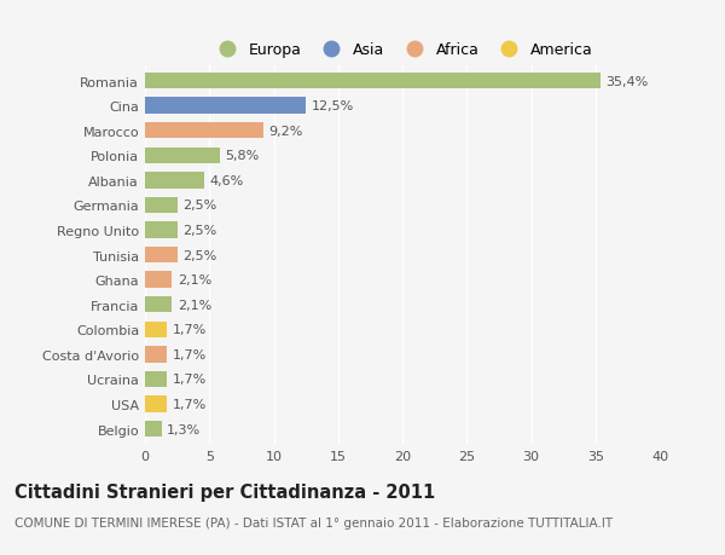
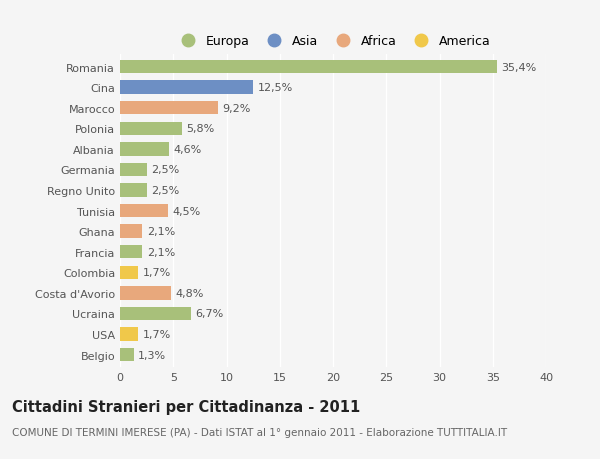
Tunisia: 2,5% -> 4,5%
Costa d'Avorio: 1,7% -> 4,8%
Ucraina: 1,7% -> 6,7%
